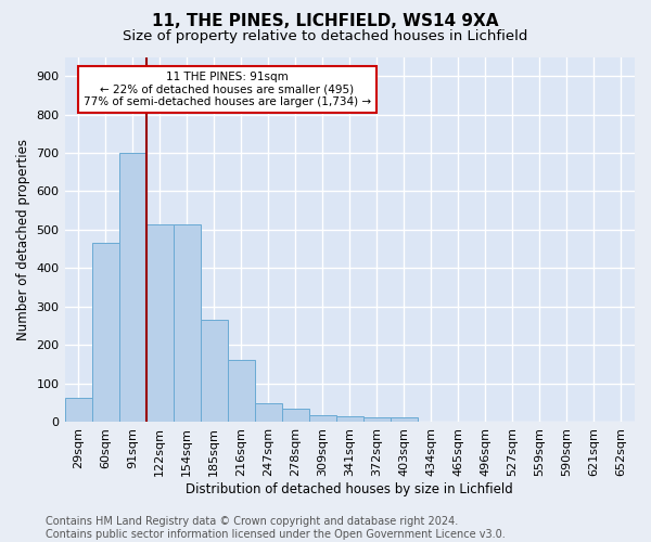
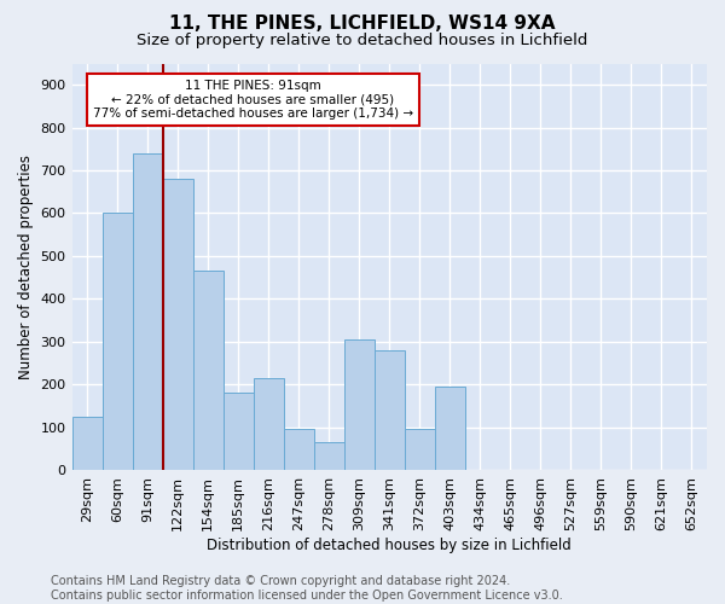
29sqm: 62 -> 125
60sqm: 465 -> 600
91sqm: 700 -> 740
122sqm: 515 -> 680
154sqm: 515 -> 465
185sqm: 265 -> 180
216sqm: 160 -> 215
247sqm: 47 -> 95
278sqm: 35 -> 65
309sqm: 17 -> 305
341sqm: 13 -> 280
372sqm: 10 -> 95
403sqm: 10 -> 195
